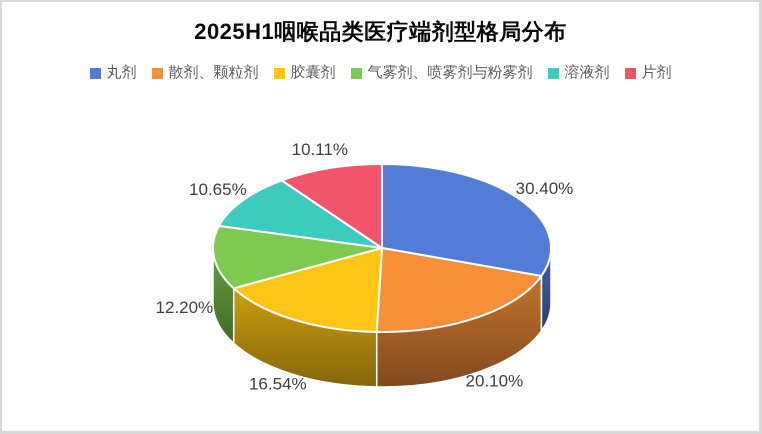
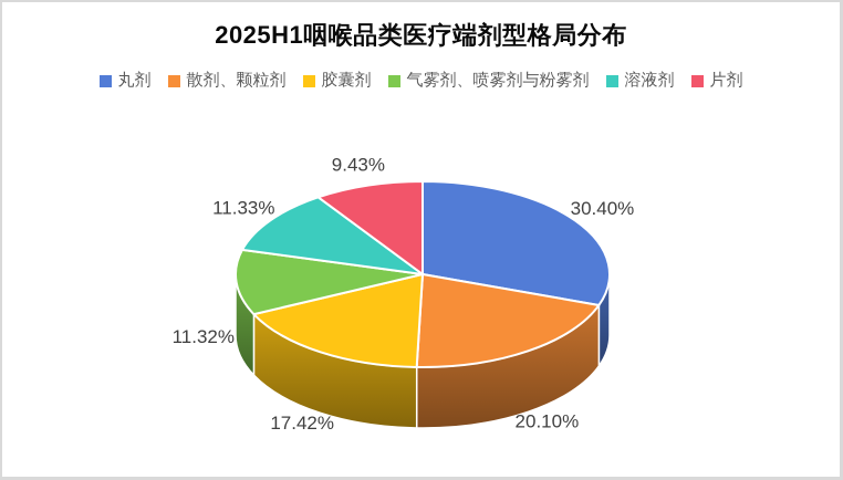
胶囊剂: 16.54% -> 17.42%
气雾剂、喷雾剂与粉雾剂: 12.20% -> 11.32%
溶液剂: 10.65% -> 11.33%
片剂: 10.11% -> 9.43%
